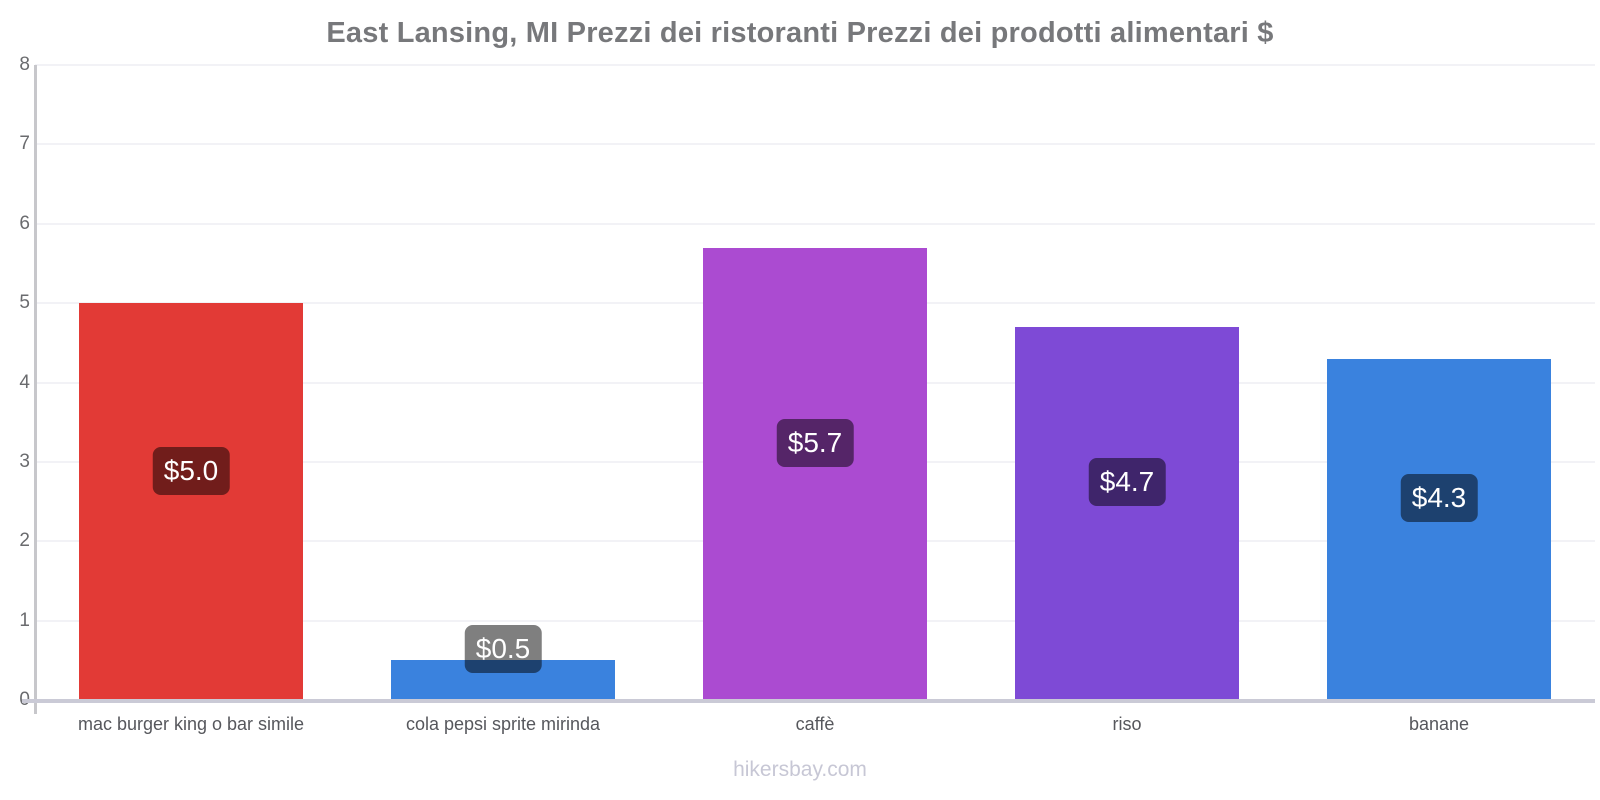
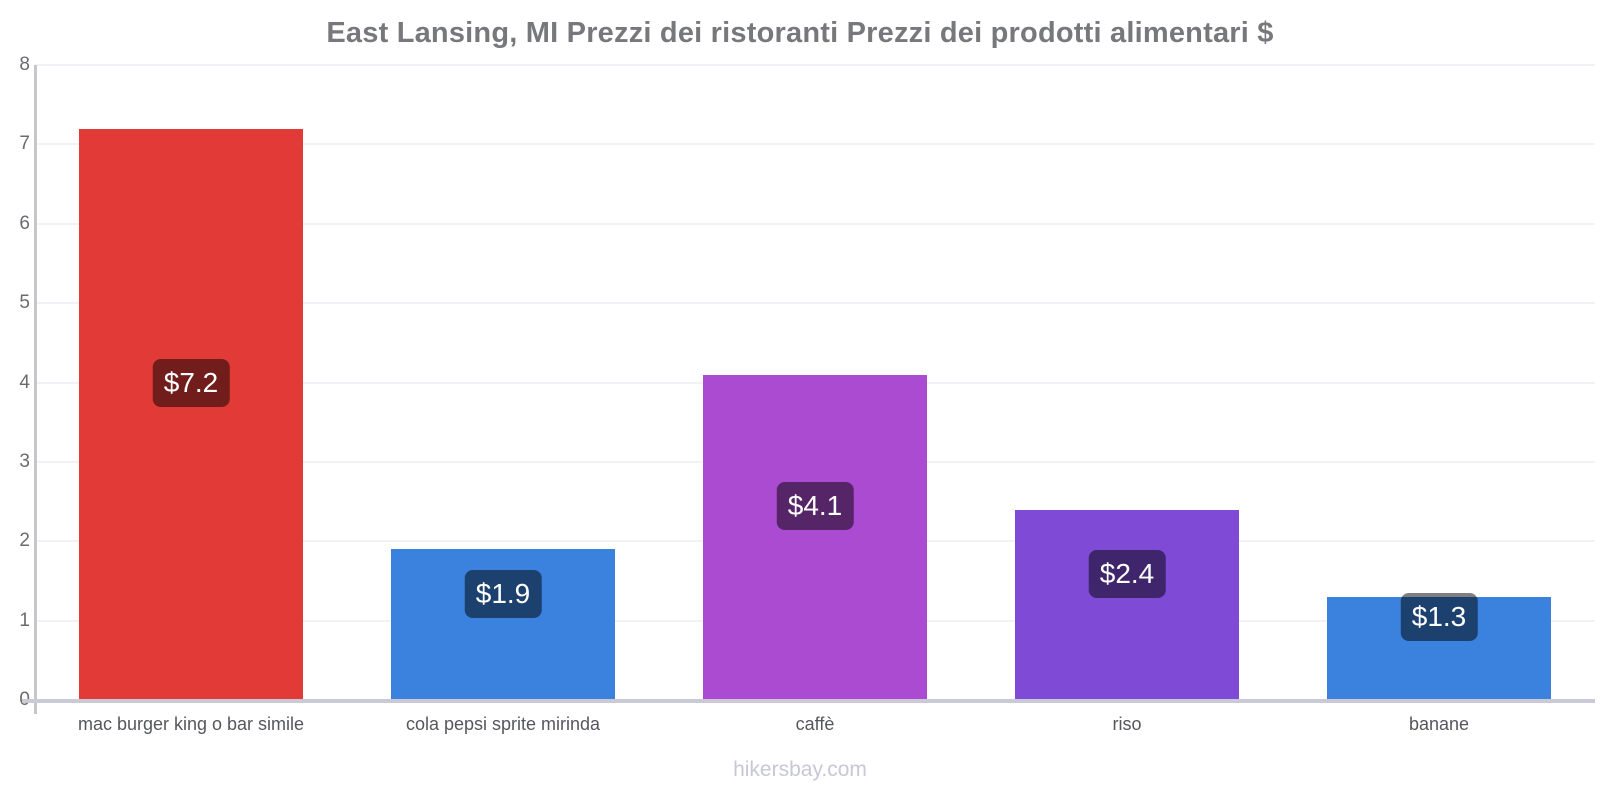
mac burger king o bar simile: $5.0 -> $7.2
cola pepsi sprite mirinda: $0.5 -> $1.9
caffè: $5.7 -> $4.1
riso: $4.7 -> $2.4
banane: $4.3 -> $1.3
